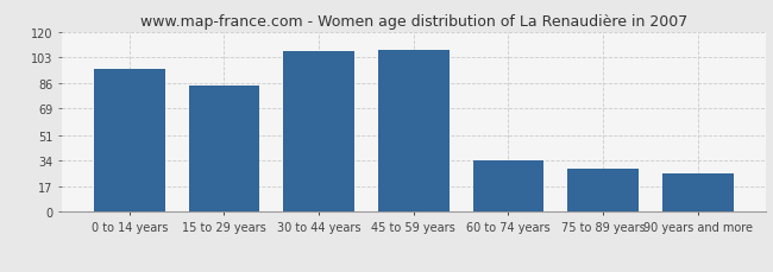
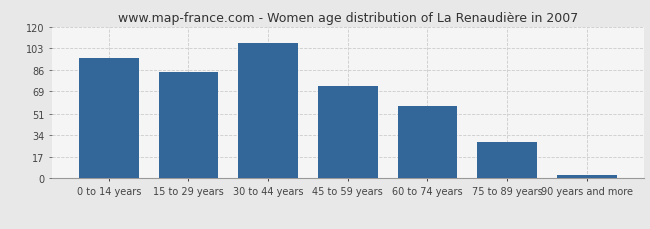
45 to 59 years: 108 -> 73
60 to 74 years: 34 -> 57
90 years and more: 26 -> 3
